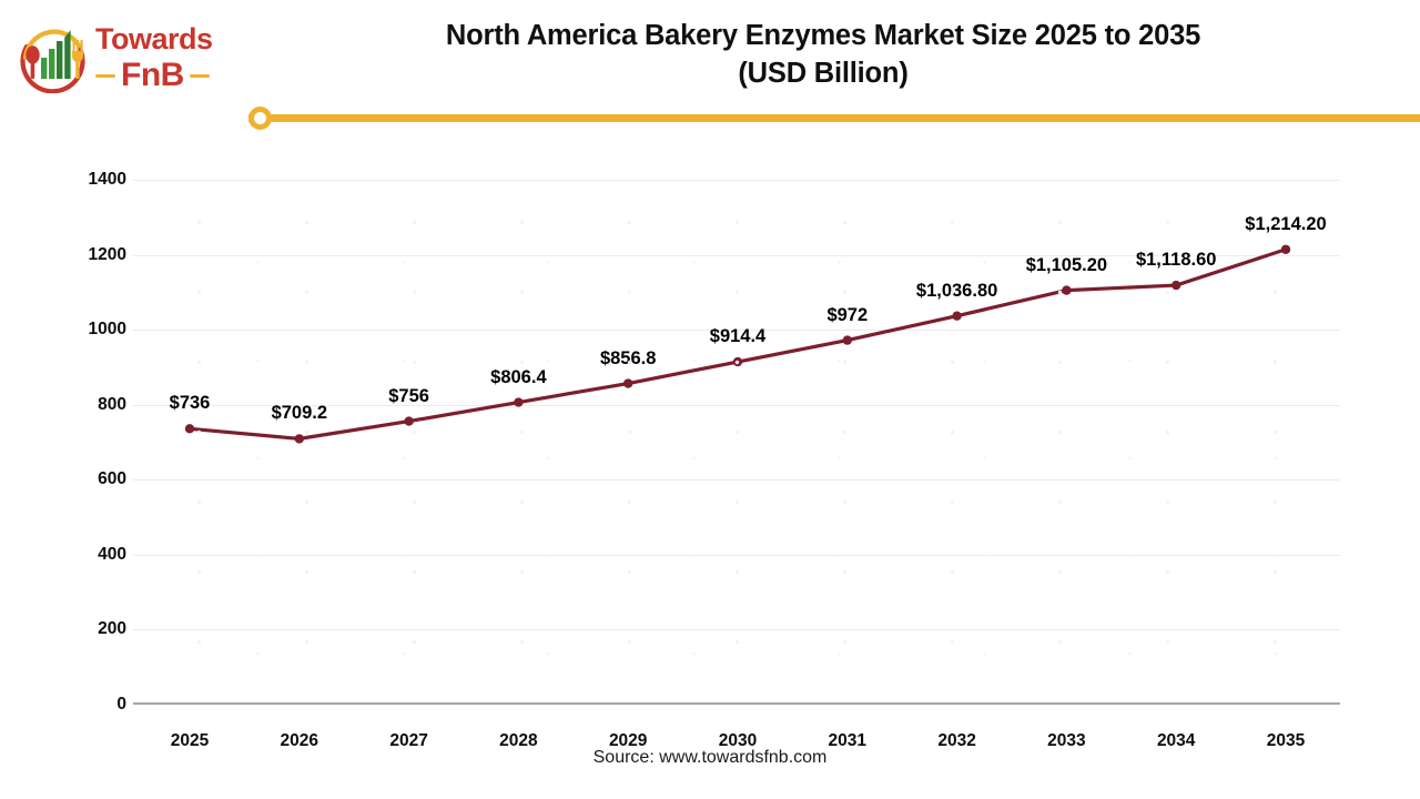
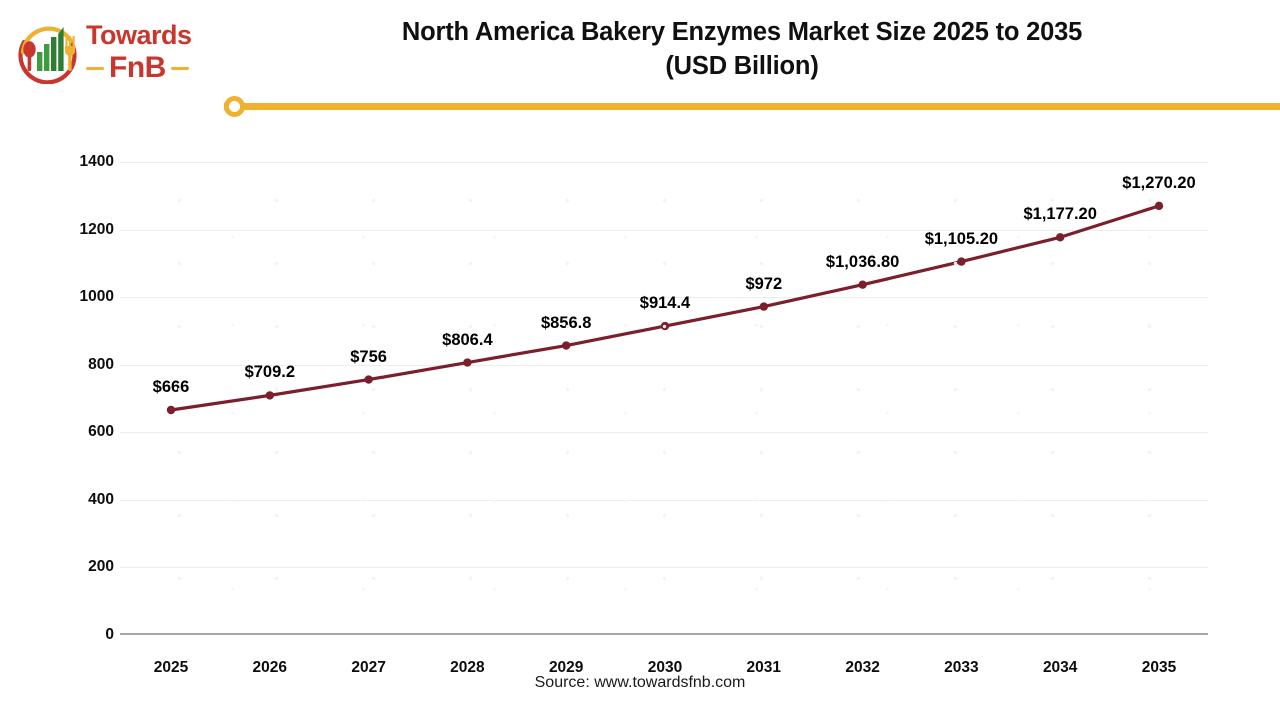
2025: $736 -> $666
2034: $1,118.60 -> $1,177.20
2035: $1,214.20 -> $1,270.20
